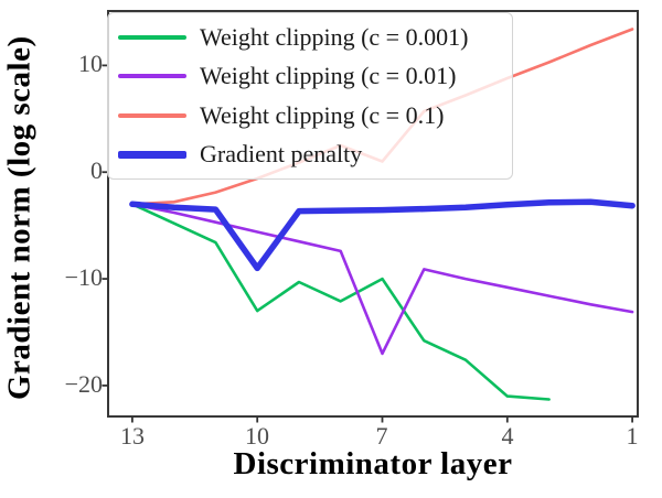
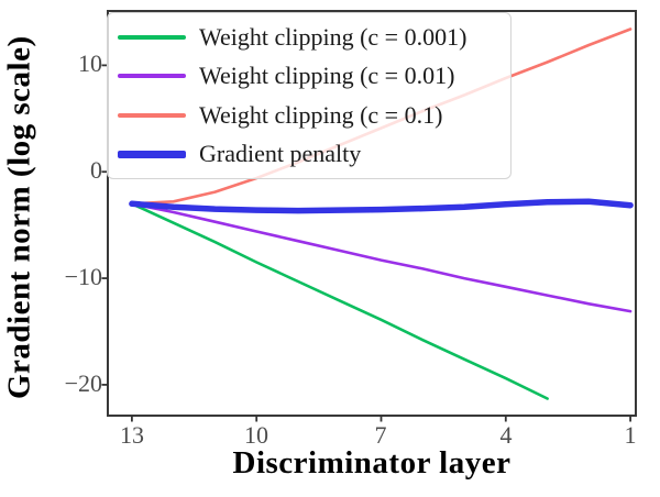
Weight clipping (c = 0.001)/10: -13 -> -8
Gradient penalty/10: -9 -> -4
Weight clipping (c = 0.001)/7: -10 -> -14
Weight clipping (c = 0.01)/7: -17 -> -8
Weight clipping (c = 0.1)/7: 1 -> 4
Weight clipping (c = 0.001)/4: -21 -> -19
